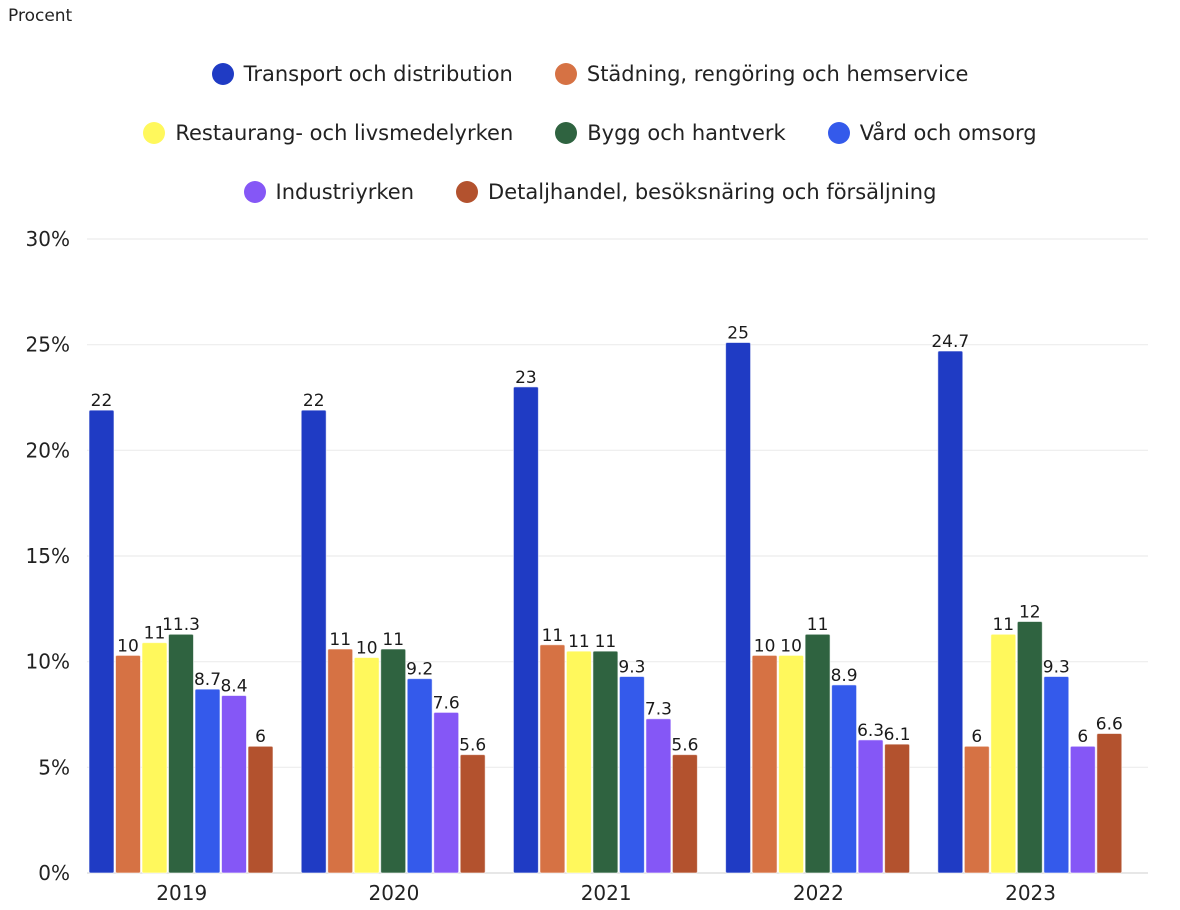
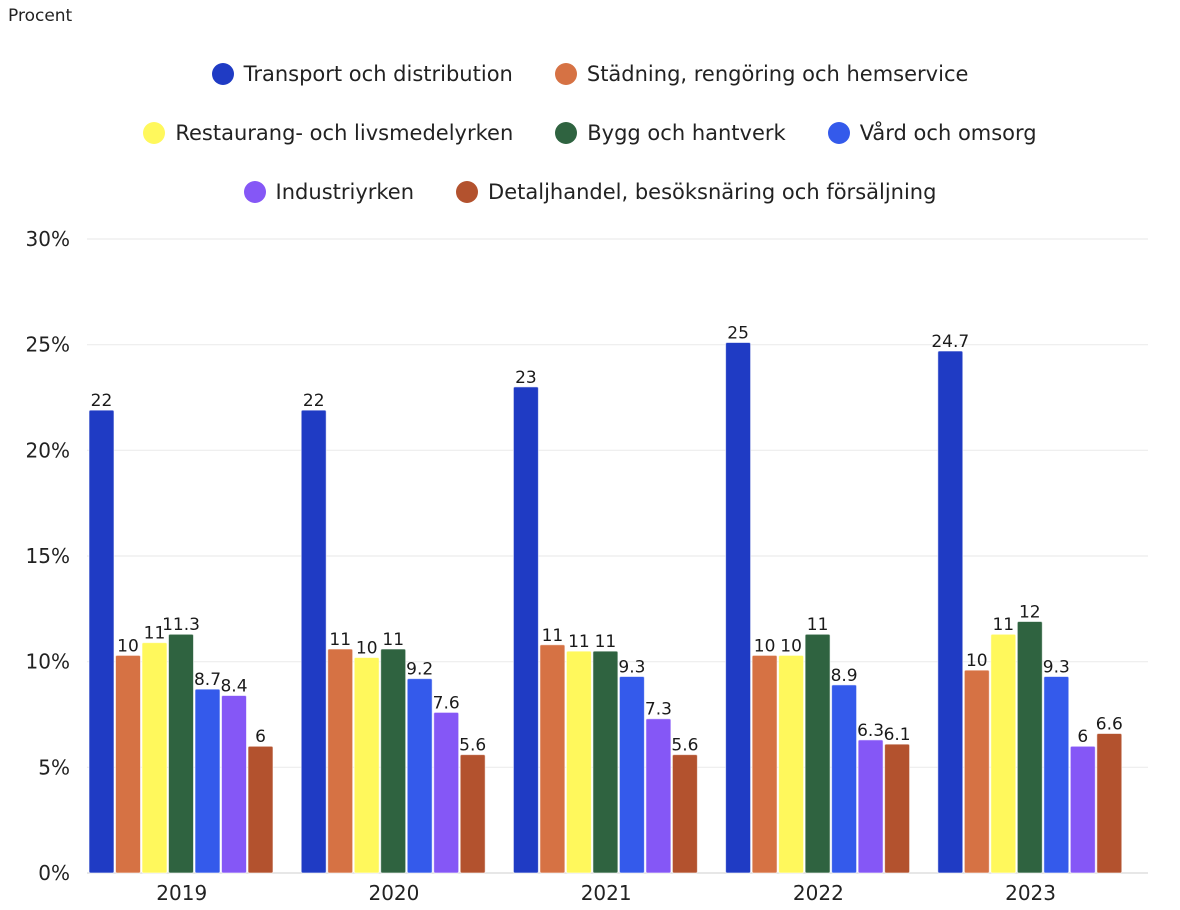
Städning, rengöring och hemservice/2023: 6 -> 10
